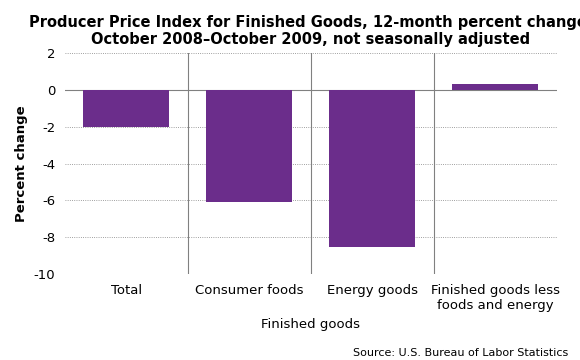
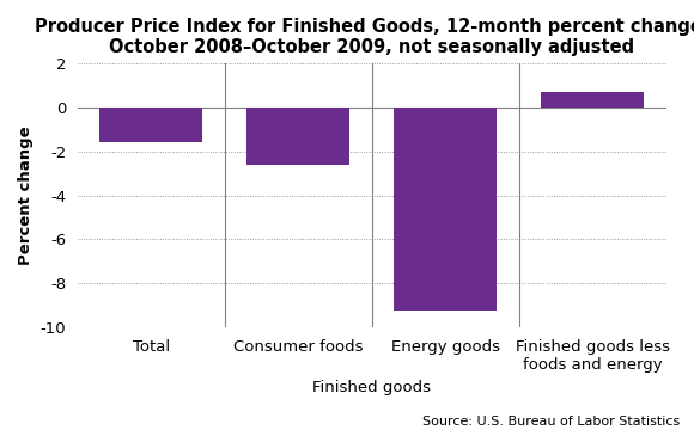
Total: -2.0 -> -1.6
Consumer foods: -6.1 -> -2.6
Energy goods: -8.5 -> -9.2
Finished goods less foods and energy: 0.3 -> 0.7
